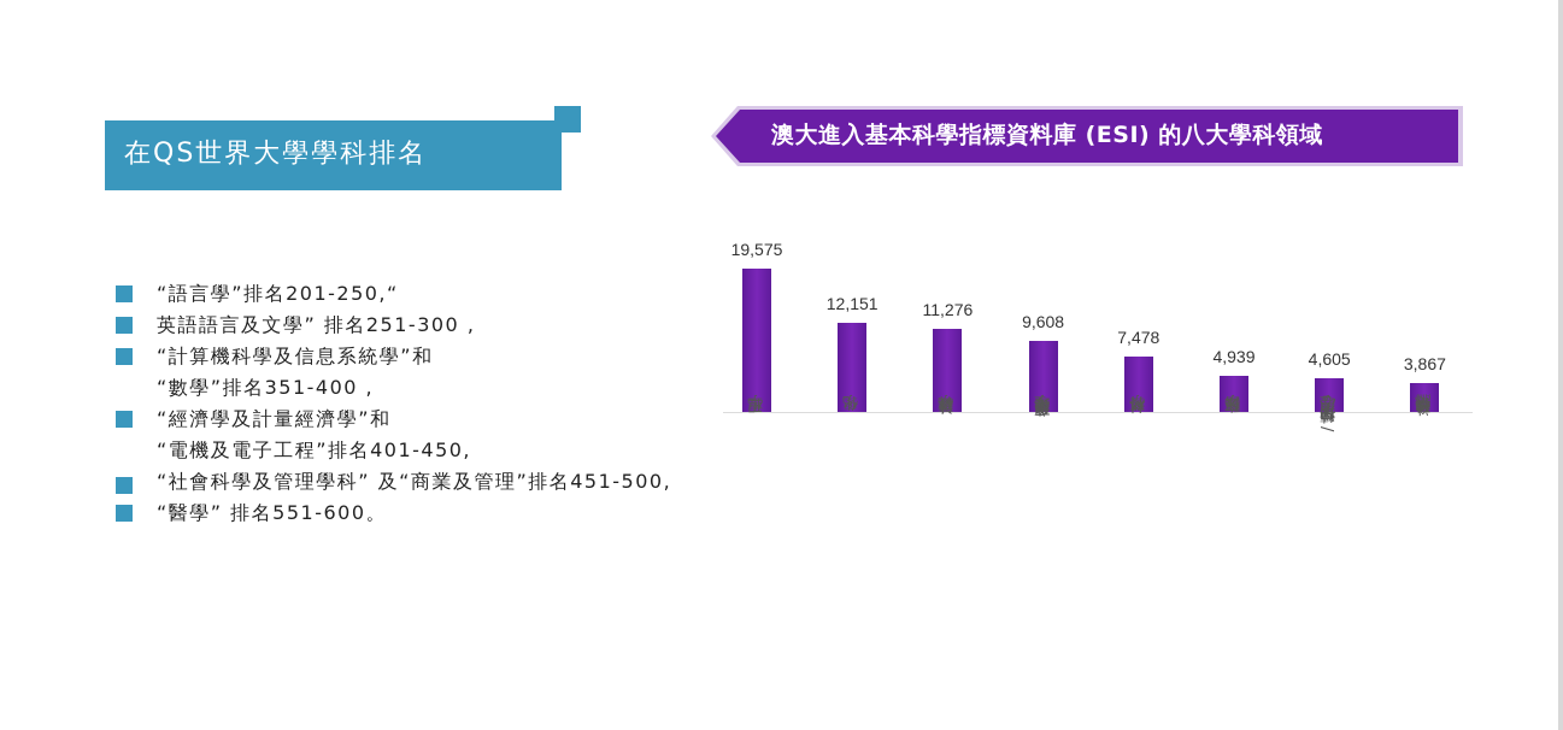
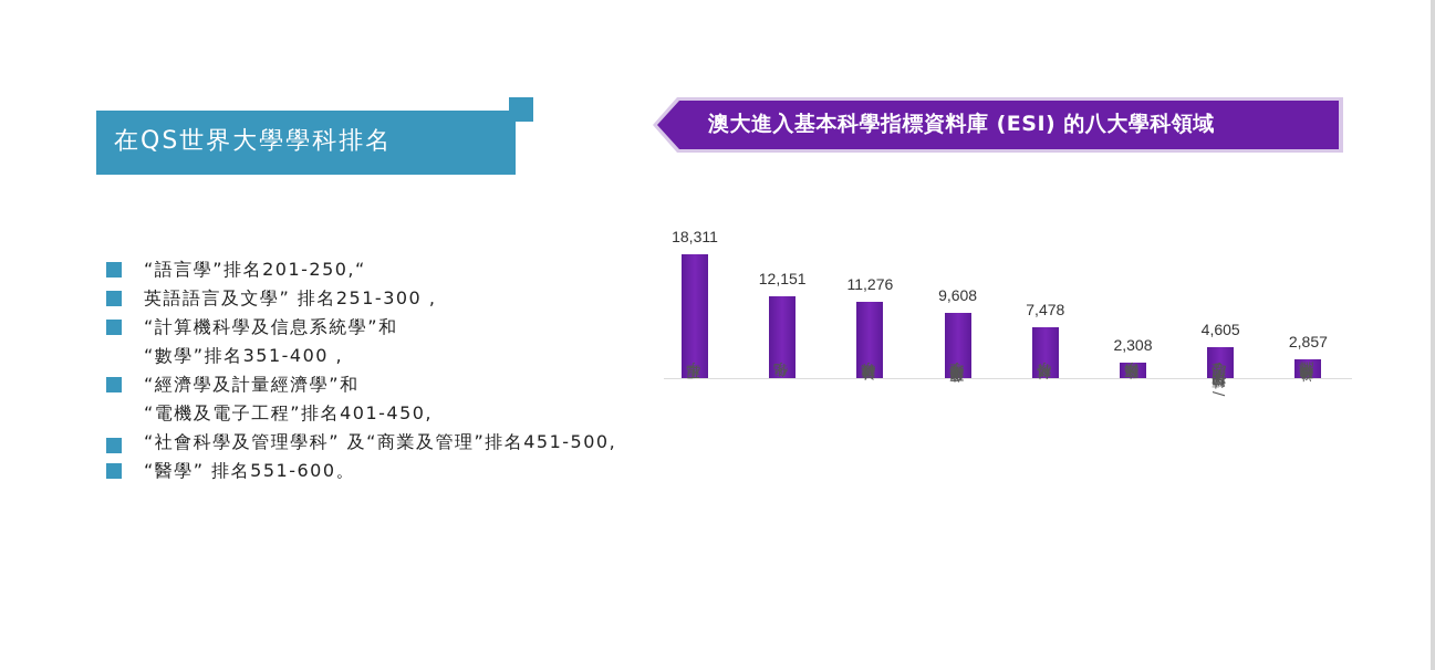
工程學: 19,575 -> 18,311
臨床醫學: 4,939 -> 2,308
社會科學總論: 3,867 -> 2,857
